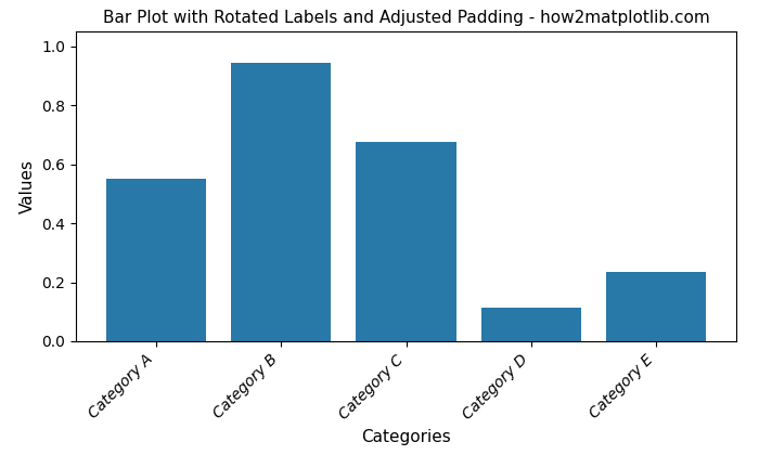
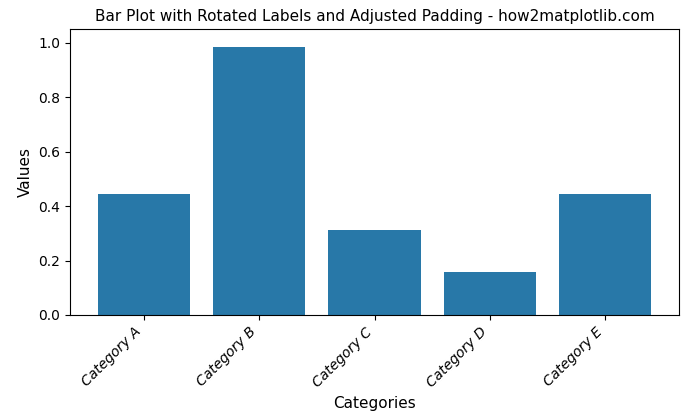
Category A: 0.550 -> 0.445
Category B: 0.945 -> 0.986
Category C: 0.675 -> 0.311
Category D: 0.115 -> 0.157
Category E: 0.235 -> 0.445
